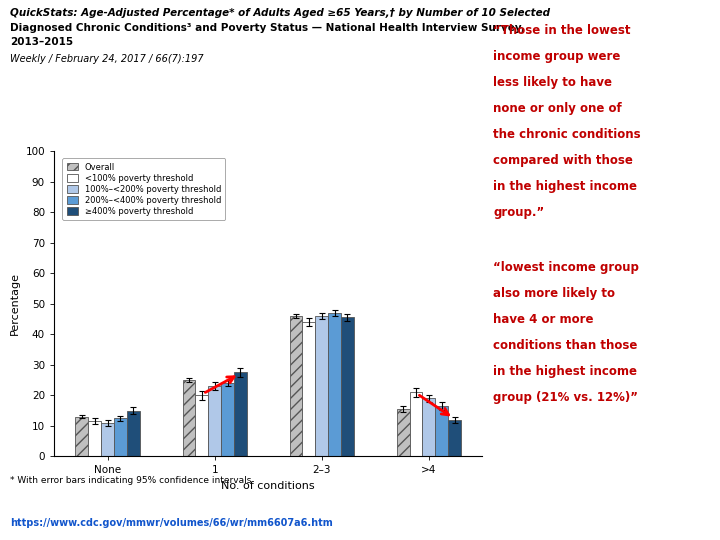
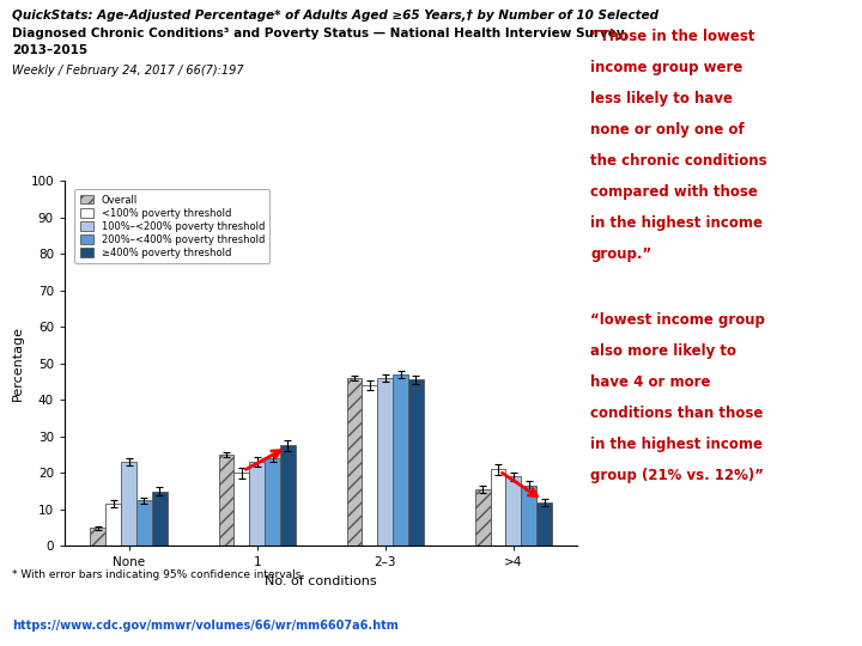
Overall/None: 13.0 -> 5.0
100%–<200% poverty threshold/None: 11 -> 23
